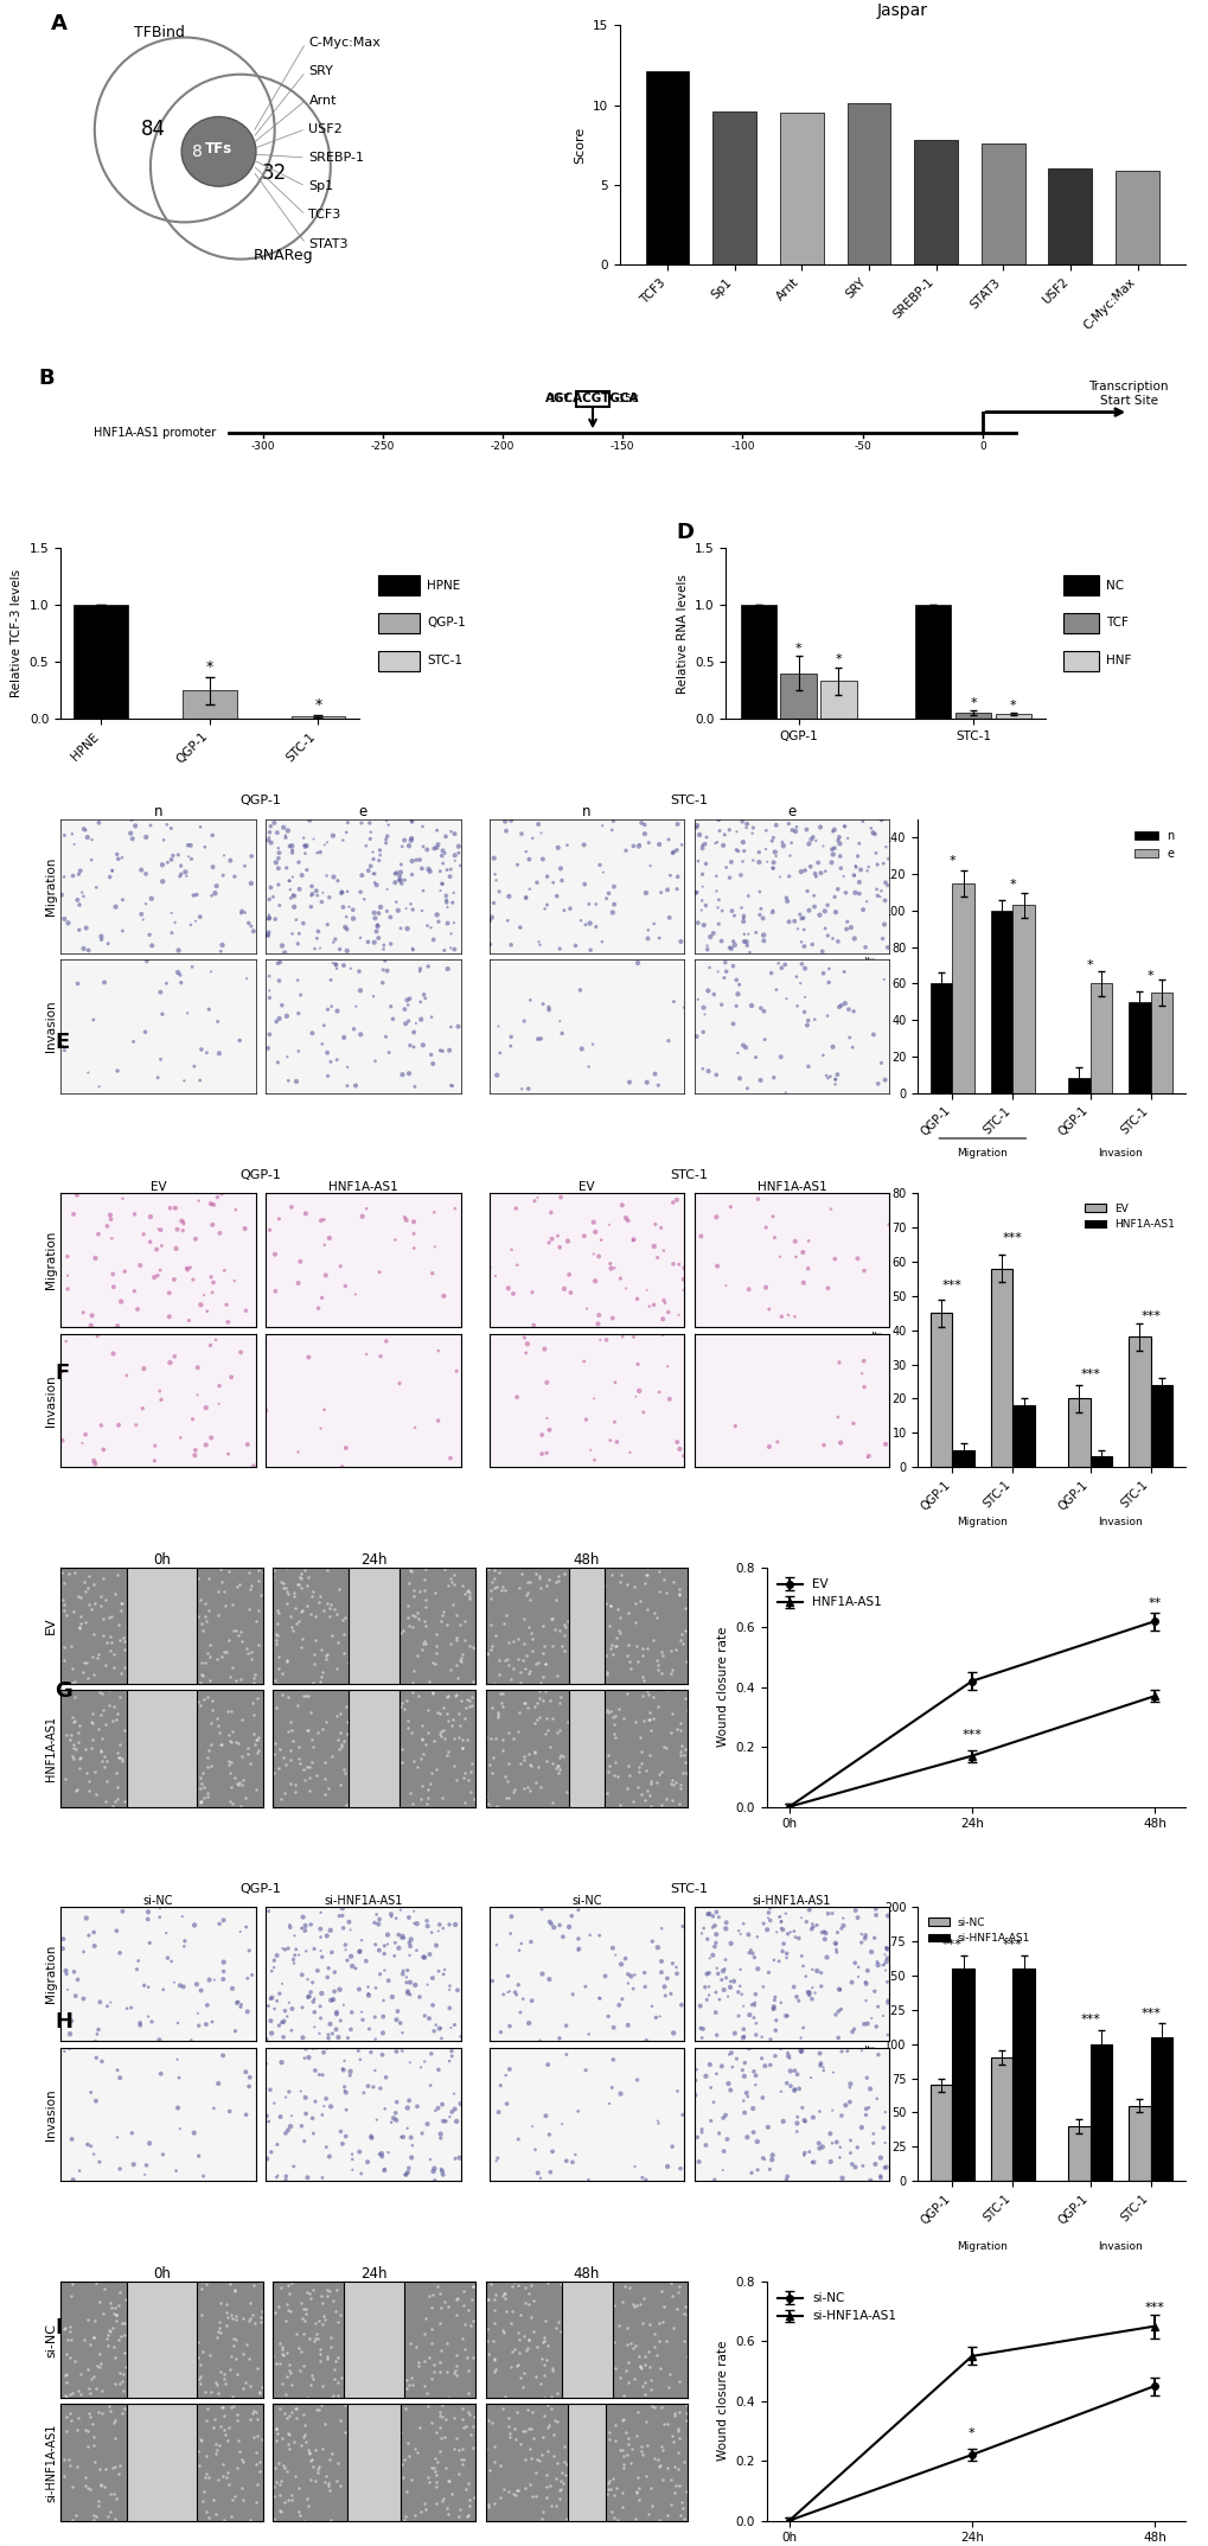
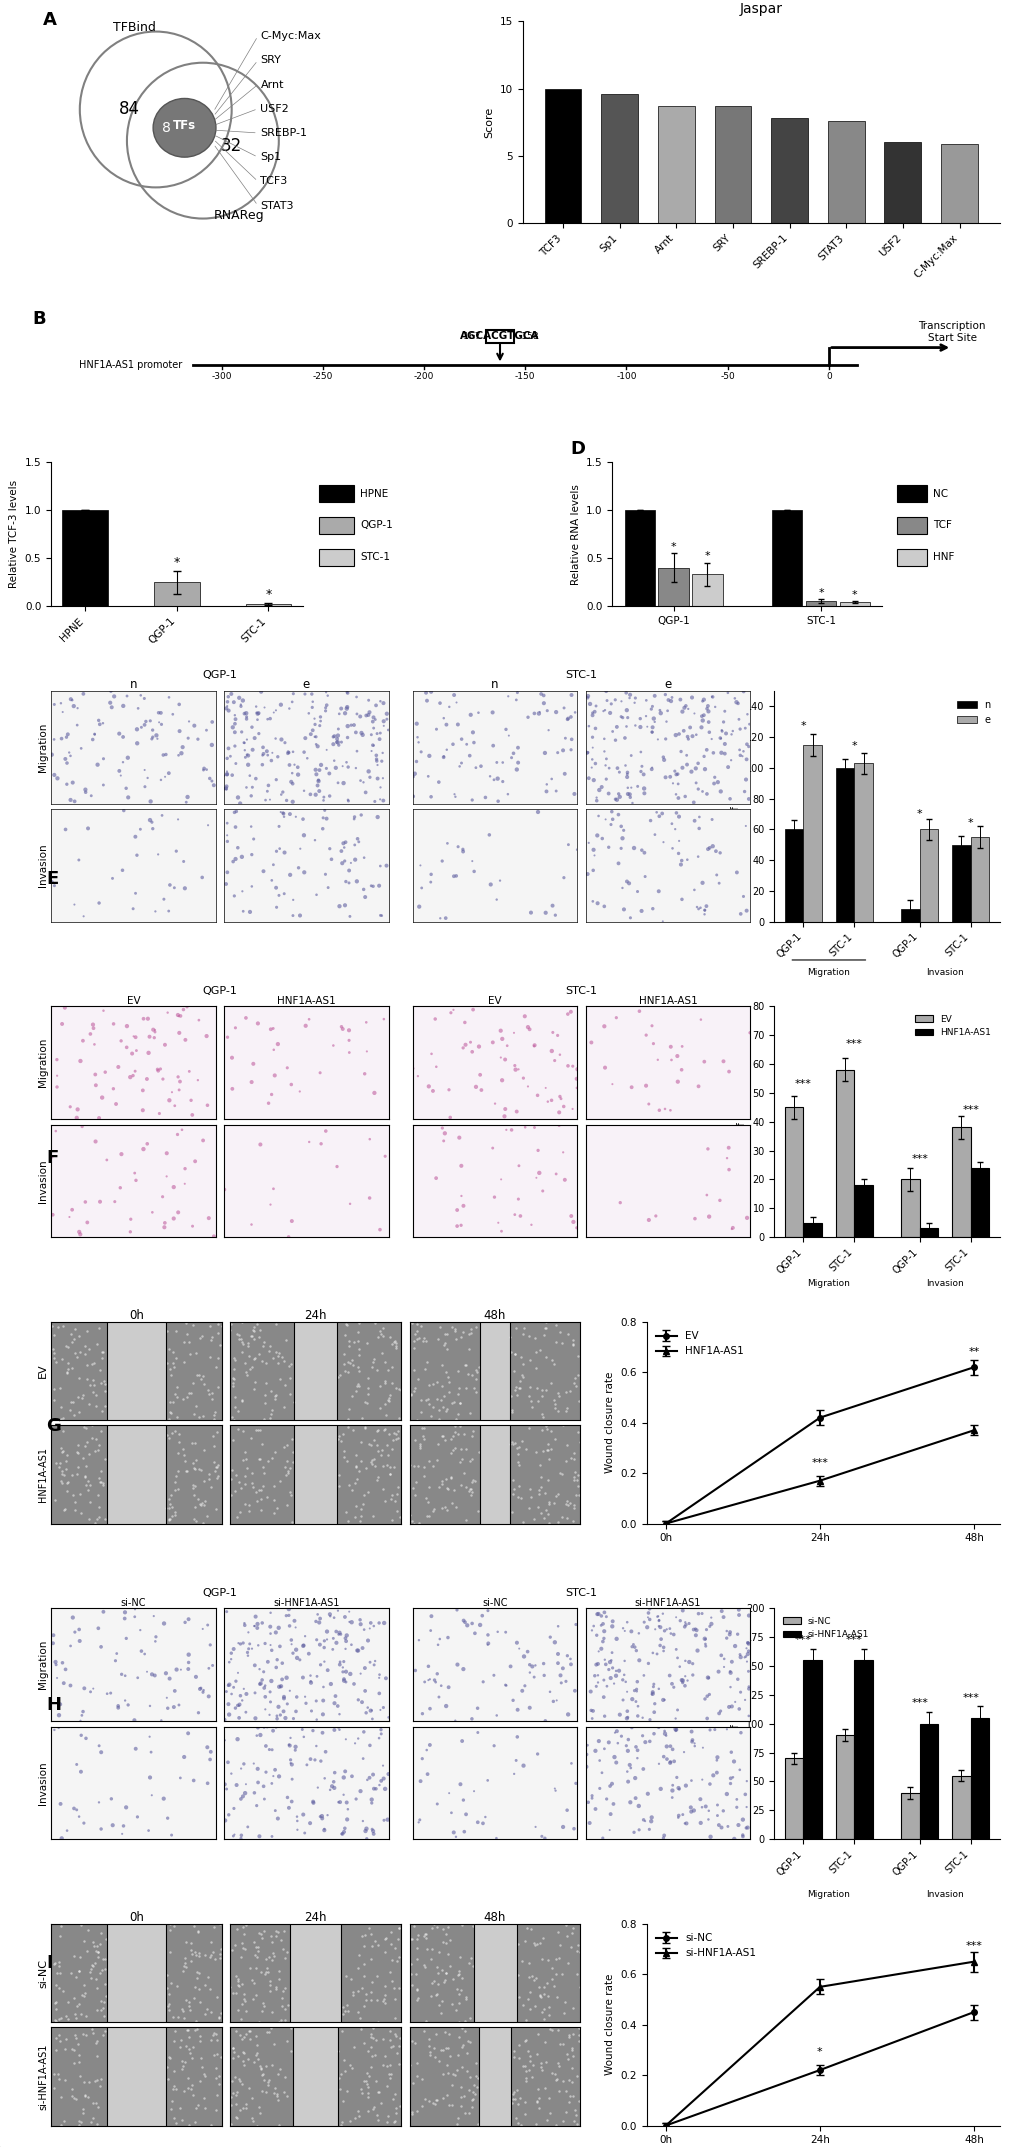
Jaspar/TCF3: 12.1 -> 10.0
Jaspar/Arnt: 9.5 -> 8.7
Jaspar/SRY: 10.1 -> 8.7
